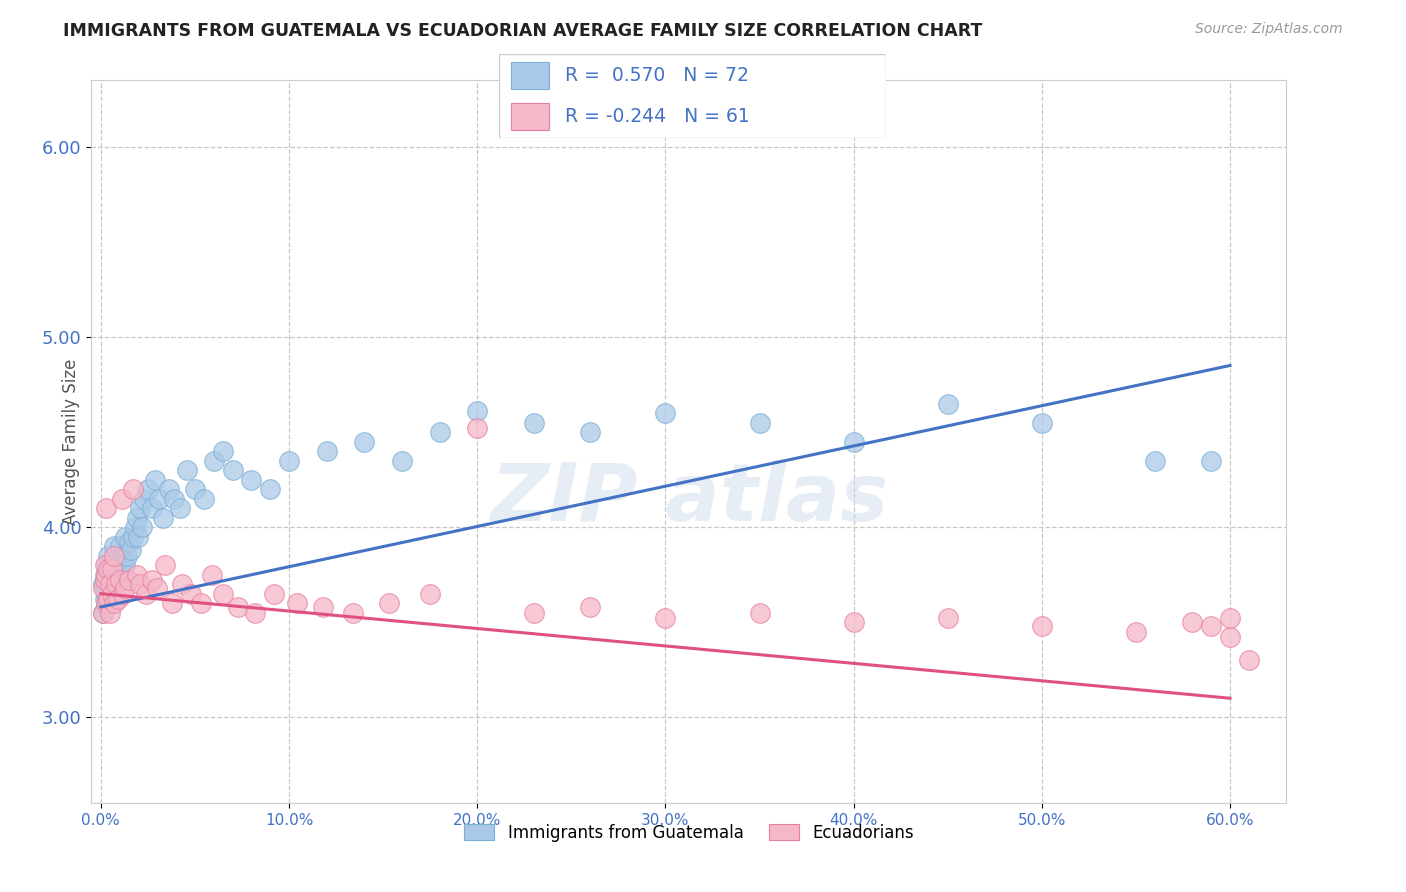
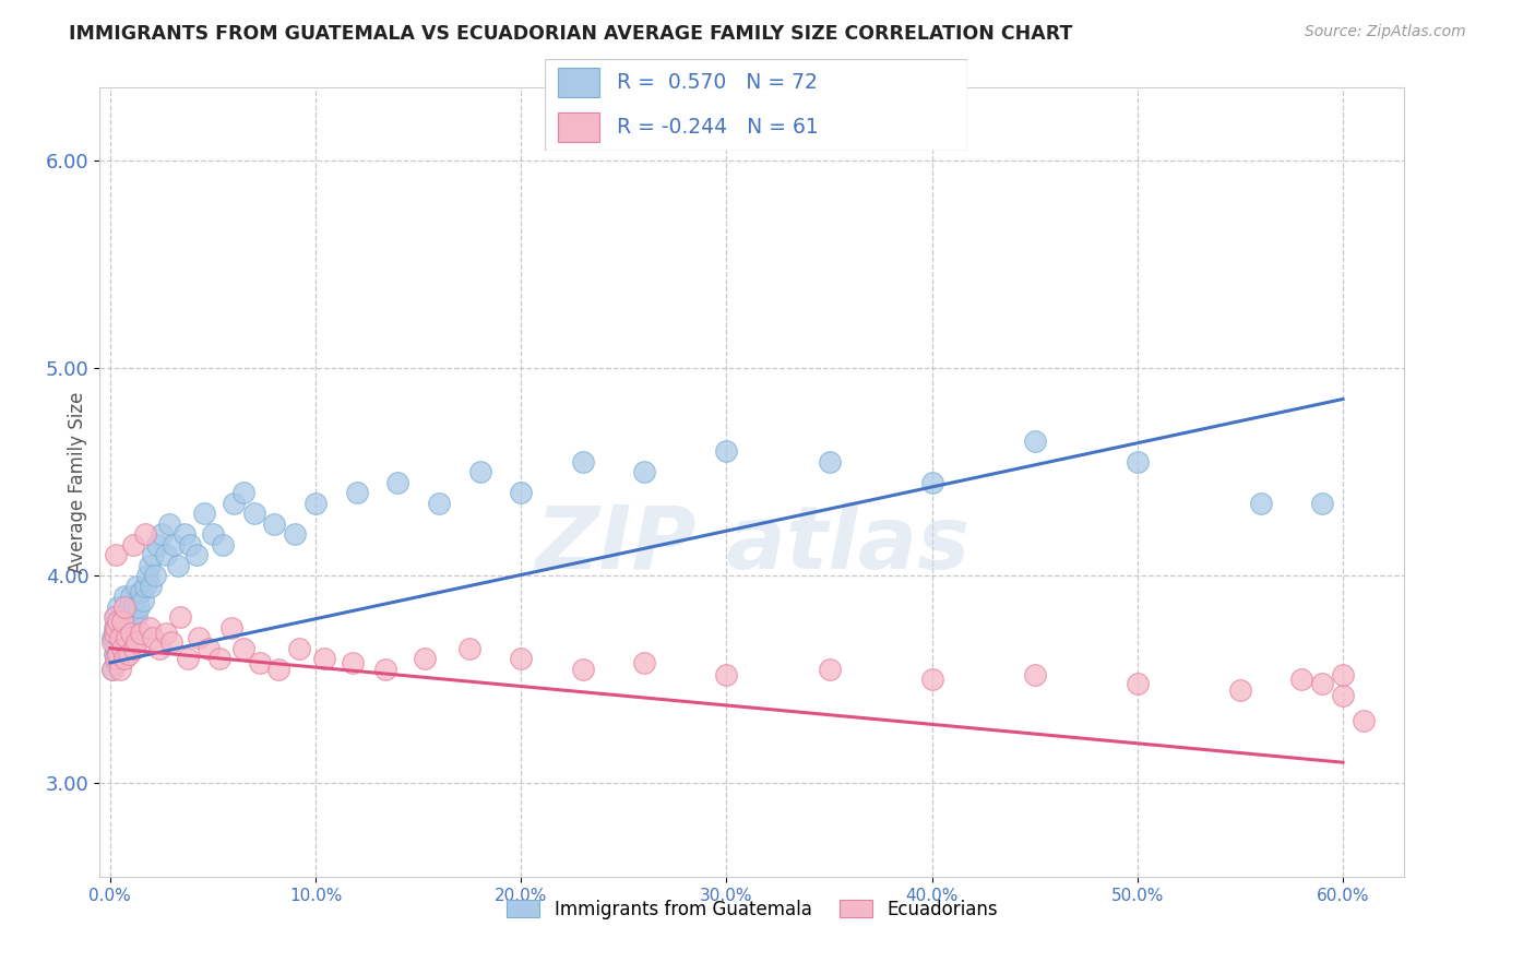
Immigrants from Guatemala/20.0%: 4.61 -> 4.40
Ecuadorians/20.0%: 4.52 -> 3.60
